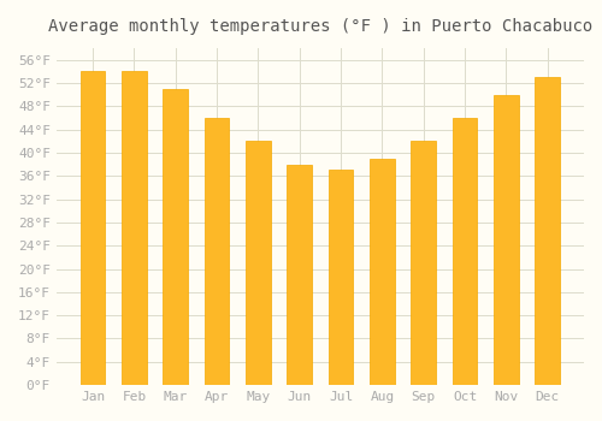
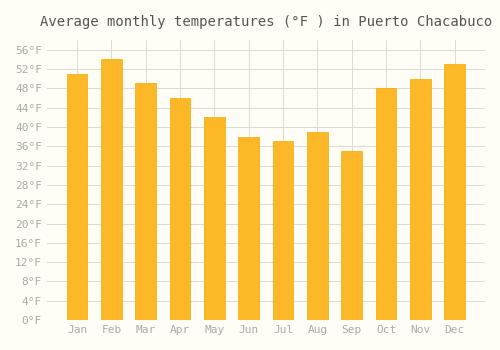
Jan: 54°F -> 51°F
Mar: 51°F -> 49°F
Sep: 42°F -> 35°F
Oct: 46°F -> 48°F
